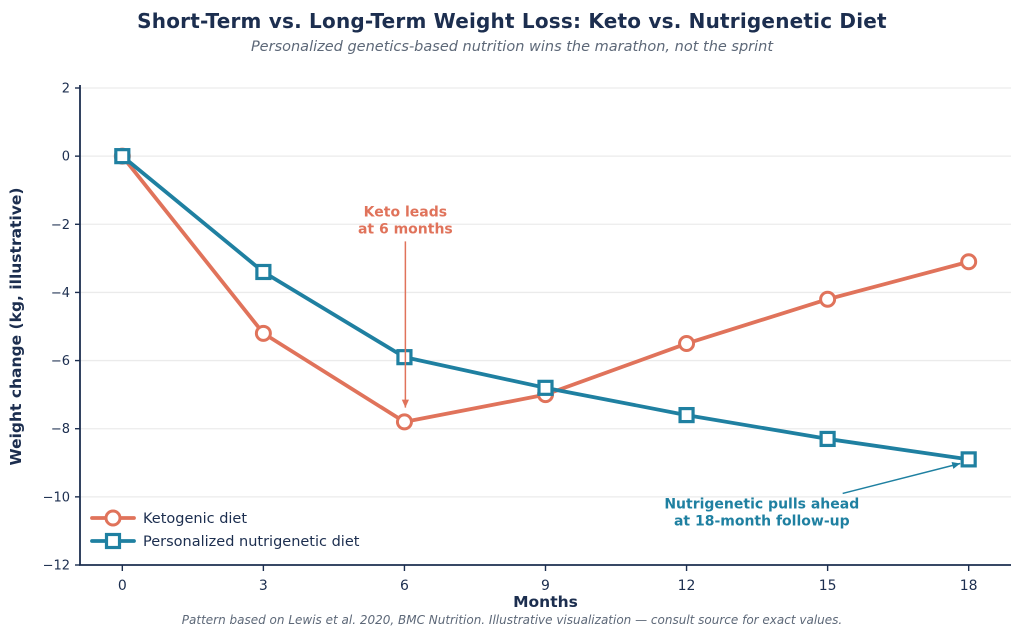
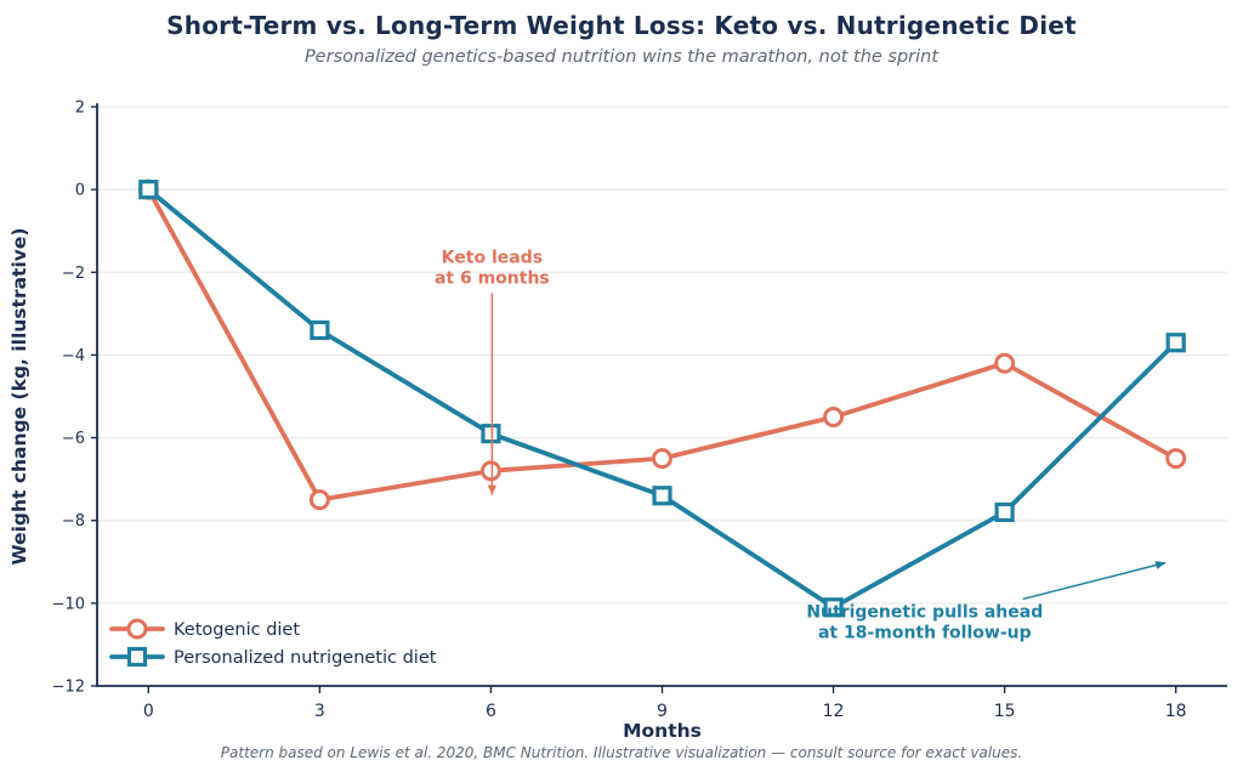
Ketogenic diet/3: -5.2 -> -7.5
Ketogenic diet/6: -7.8 -> -6.8
Ketogenic diet/9: -7.0 -> -6.5
Personalized nutrigenetic diet/9: -6.8 -> -7.4
Personalized nutrigenetic diet/12: -7.6 -> -10.1
Personalized nutrigenetic diet/15: -8.3 -> -7.8
Ketogenic diet/18: -3.1 -> -6.5
Personalized nutrigenetic diet/18: -8.9 -> -3.7
